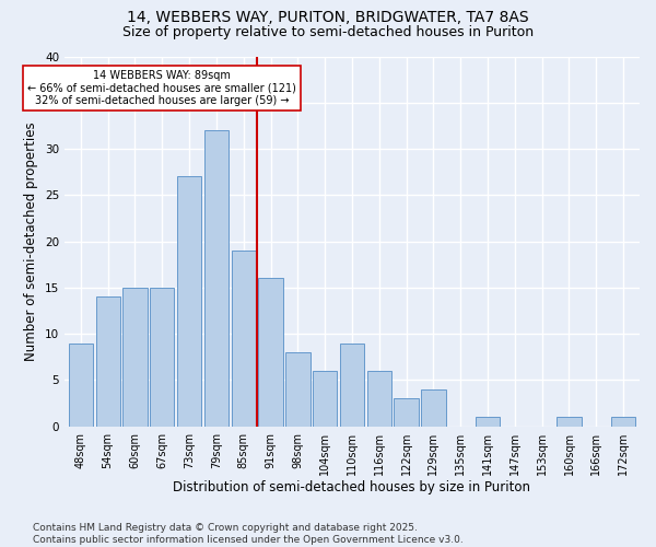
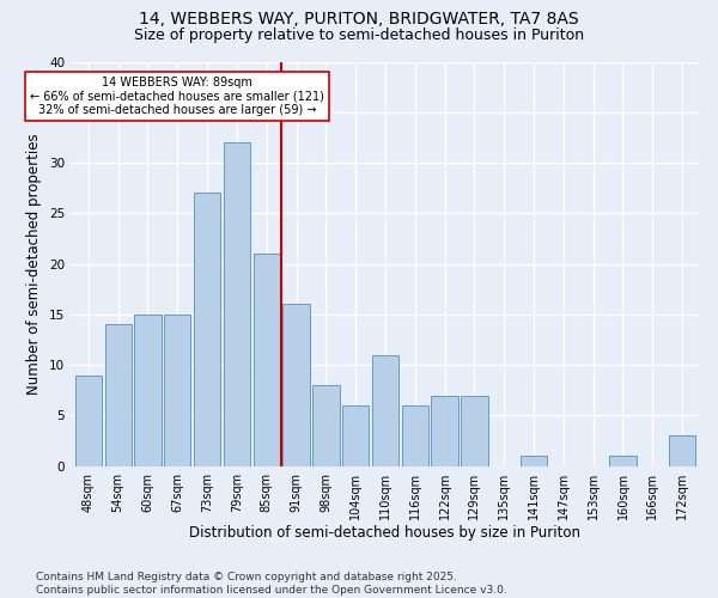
85sqm: 19 -> 21
110sqm: 9 -> 11
122sqm: 3 -> 7
129sqm: 4 -> 7
172sqm: 1 -> 3
